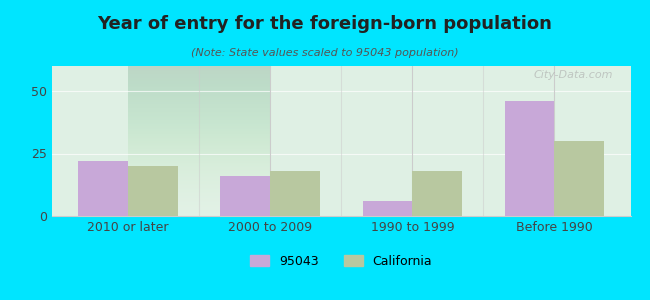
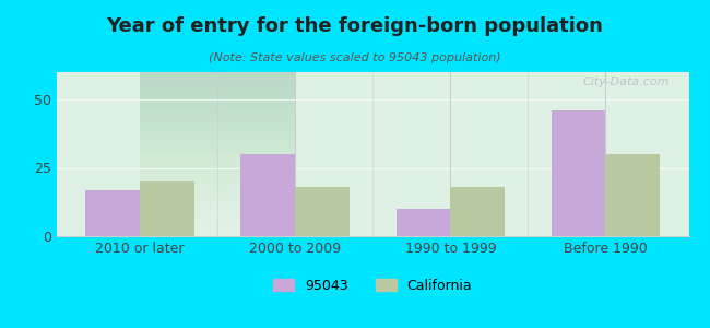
95043/2010 or later: 22 -> 17
95043/2000 to 2009: 16 -> 30
95043/1990 to 1999: 6 -> 10
